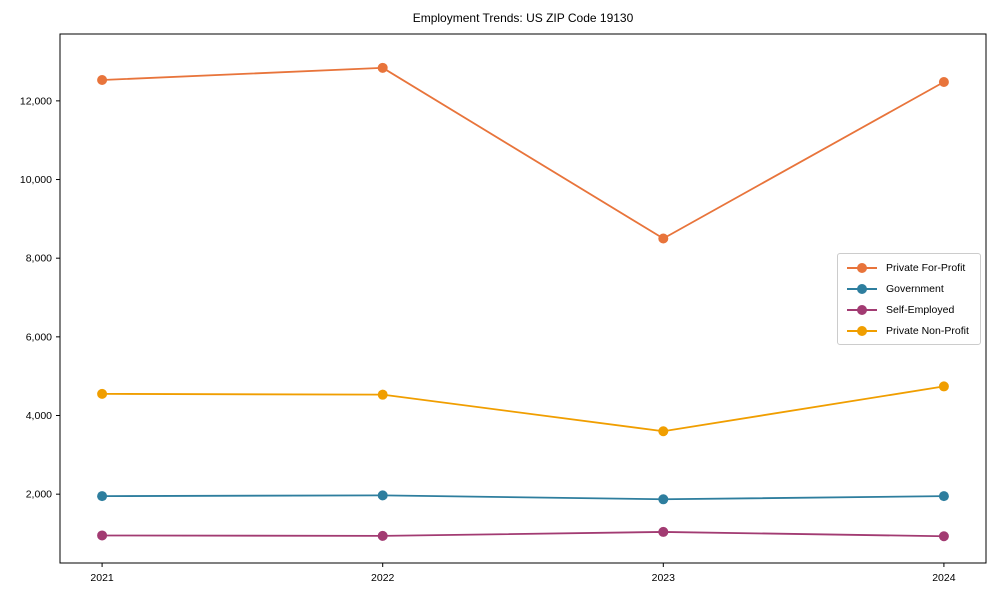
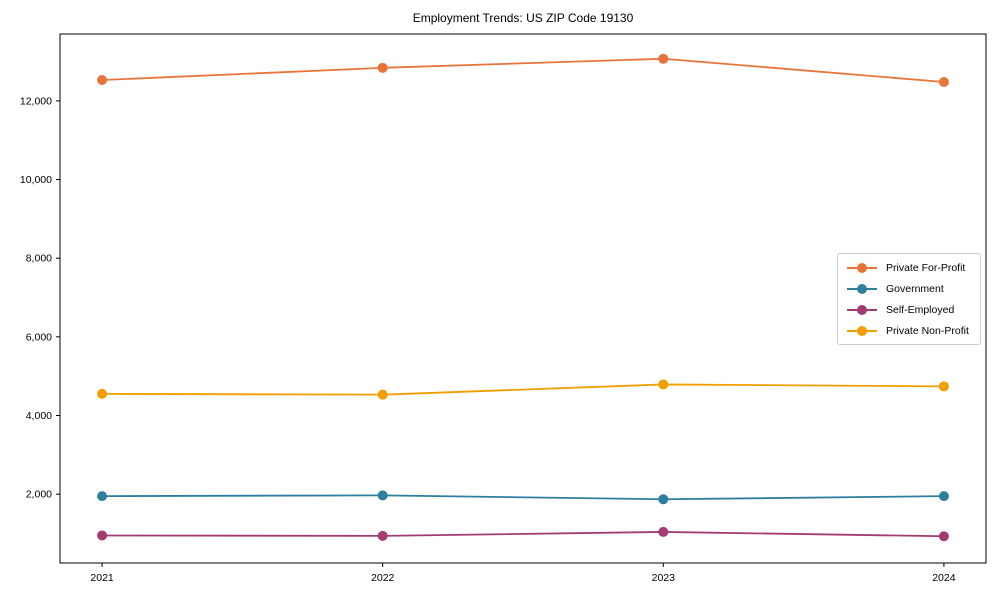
Private For-Profit/2023: 8500 -> 13100
Private Non-Profit/2023: 3600 -> 4800
